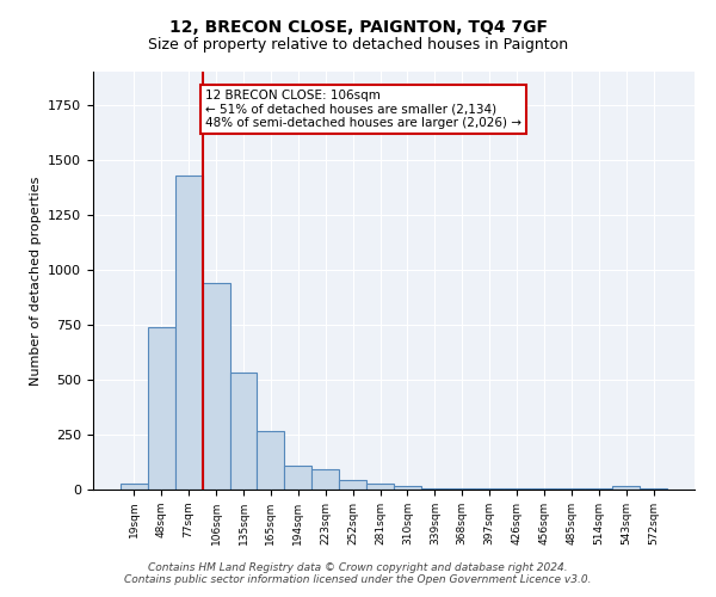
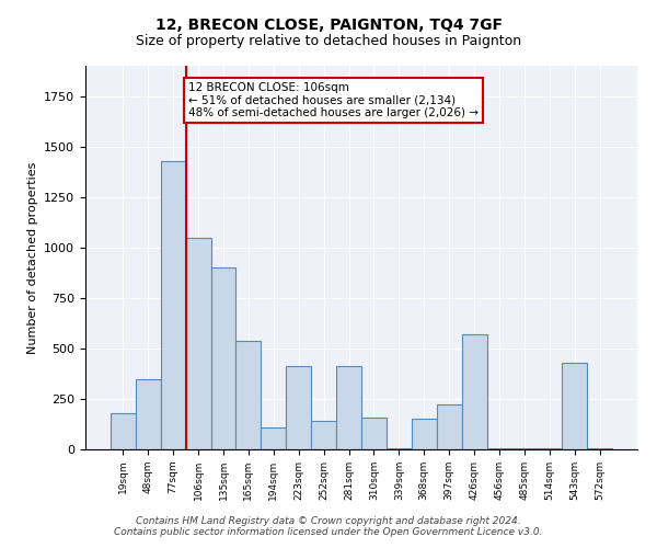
19sqm: 20 -> 180
48sqm: 740 -> 350
106sqm: 940 -> 1050
135sqm: 530 -> 900
165sqm: 260 -> 540
223sqm: 100 -> 410
252sqm: 40 -> 140
281sqm: 20 -> 410
310sqm: 20 -> 160
368sqm: 0 -> 150
397sqm: 0 -> 220
426sqm: 0 -> 570
543sqm: 20 -> 430
